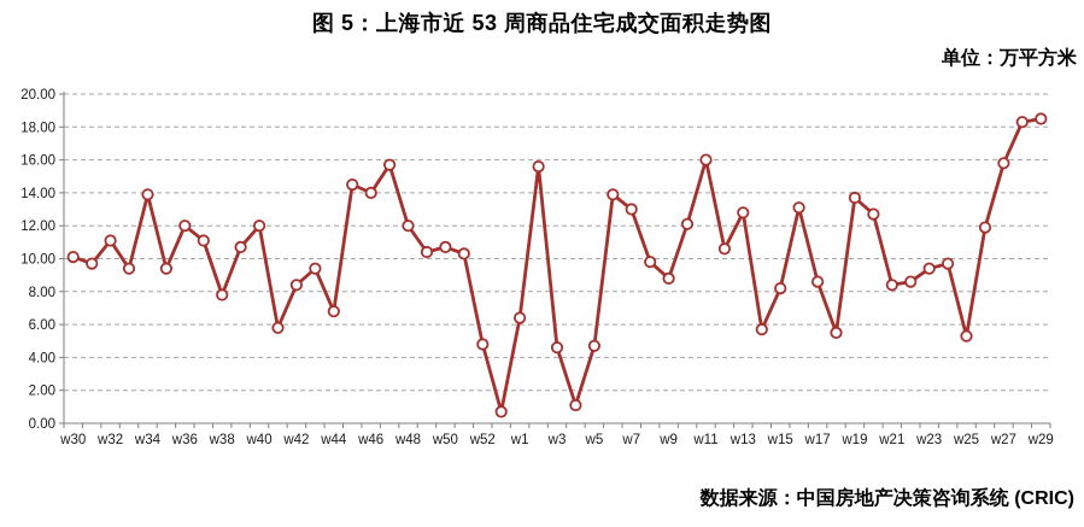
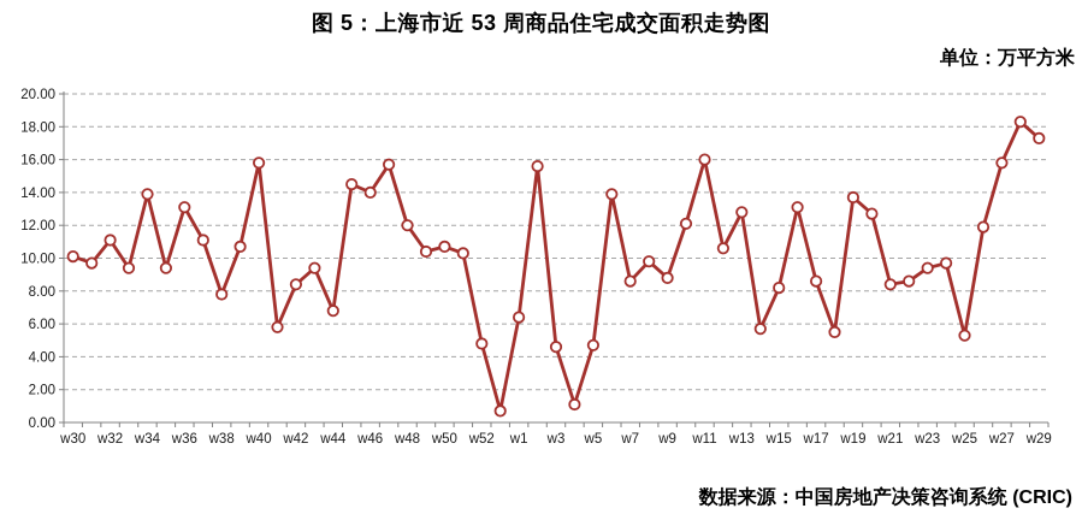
w36: 12.0 -> 13.1
w40: 12.0 -> 15.8
w7: 13.0 -> 8.6
w29: 18.5 -> 17.3
